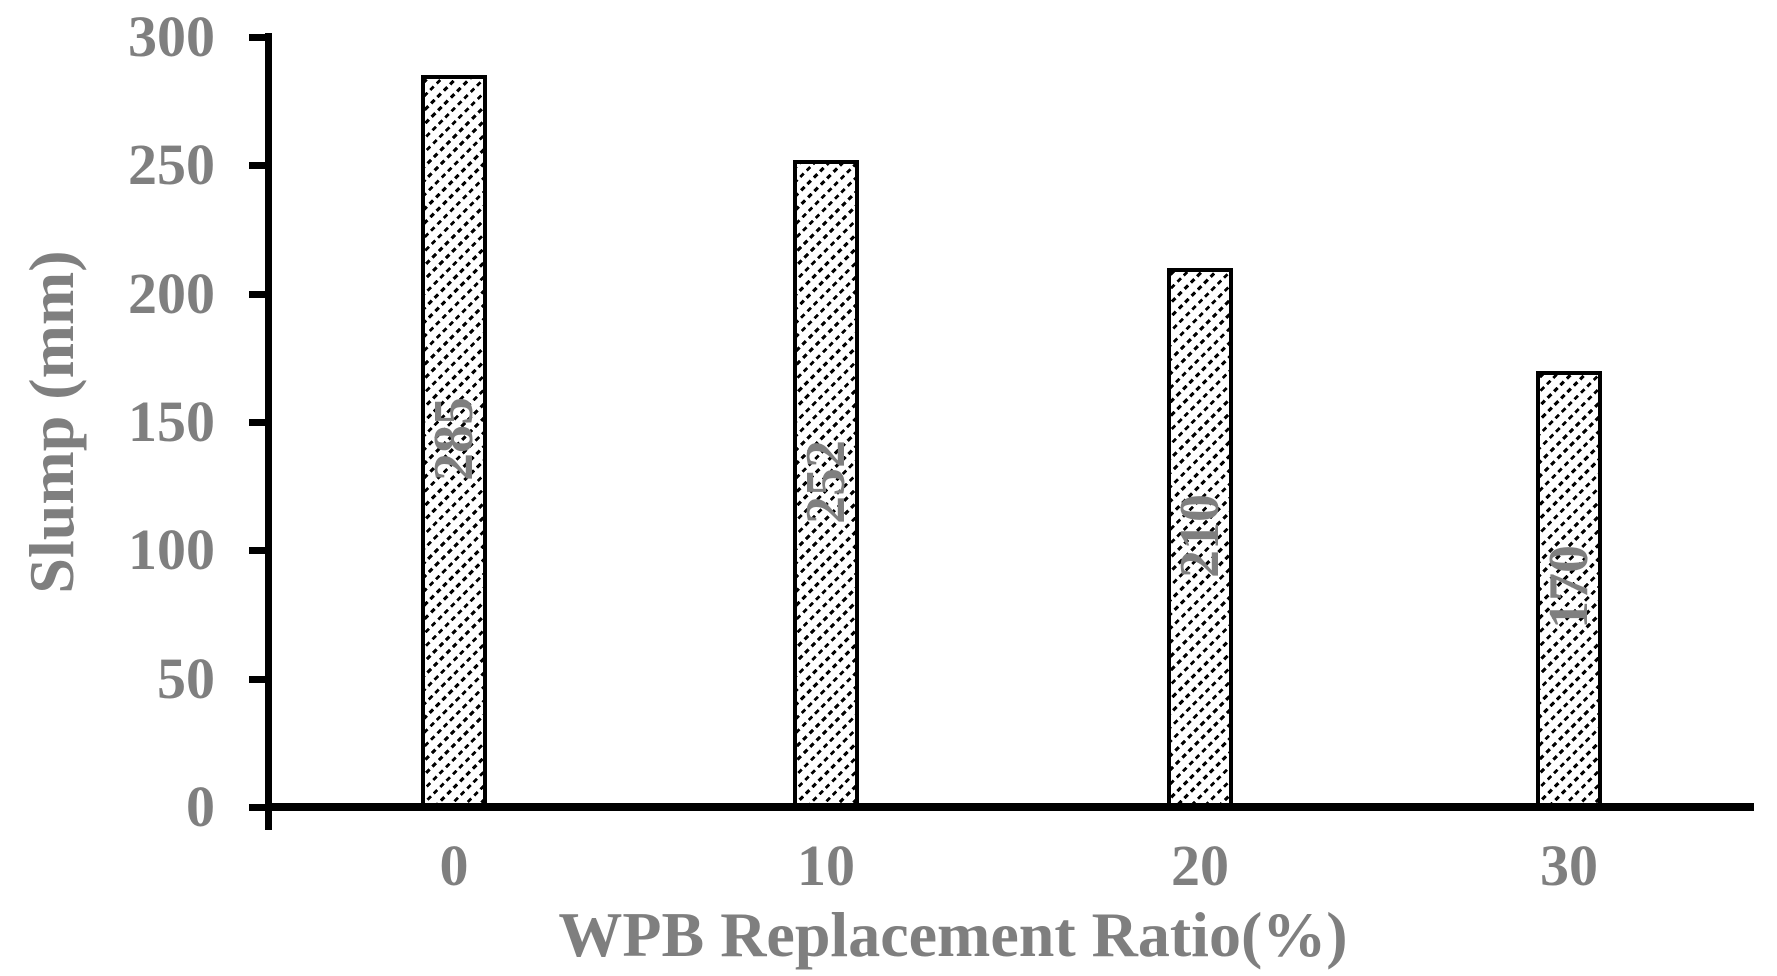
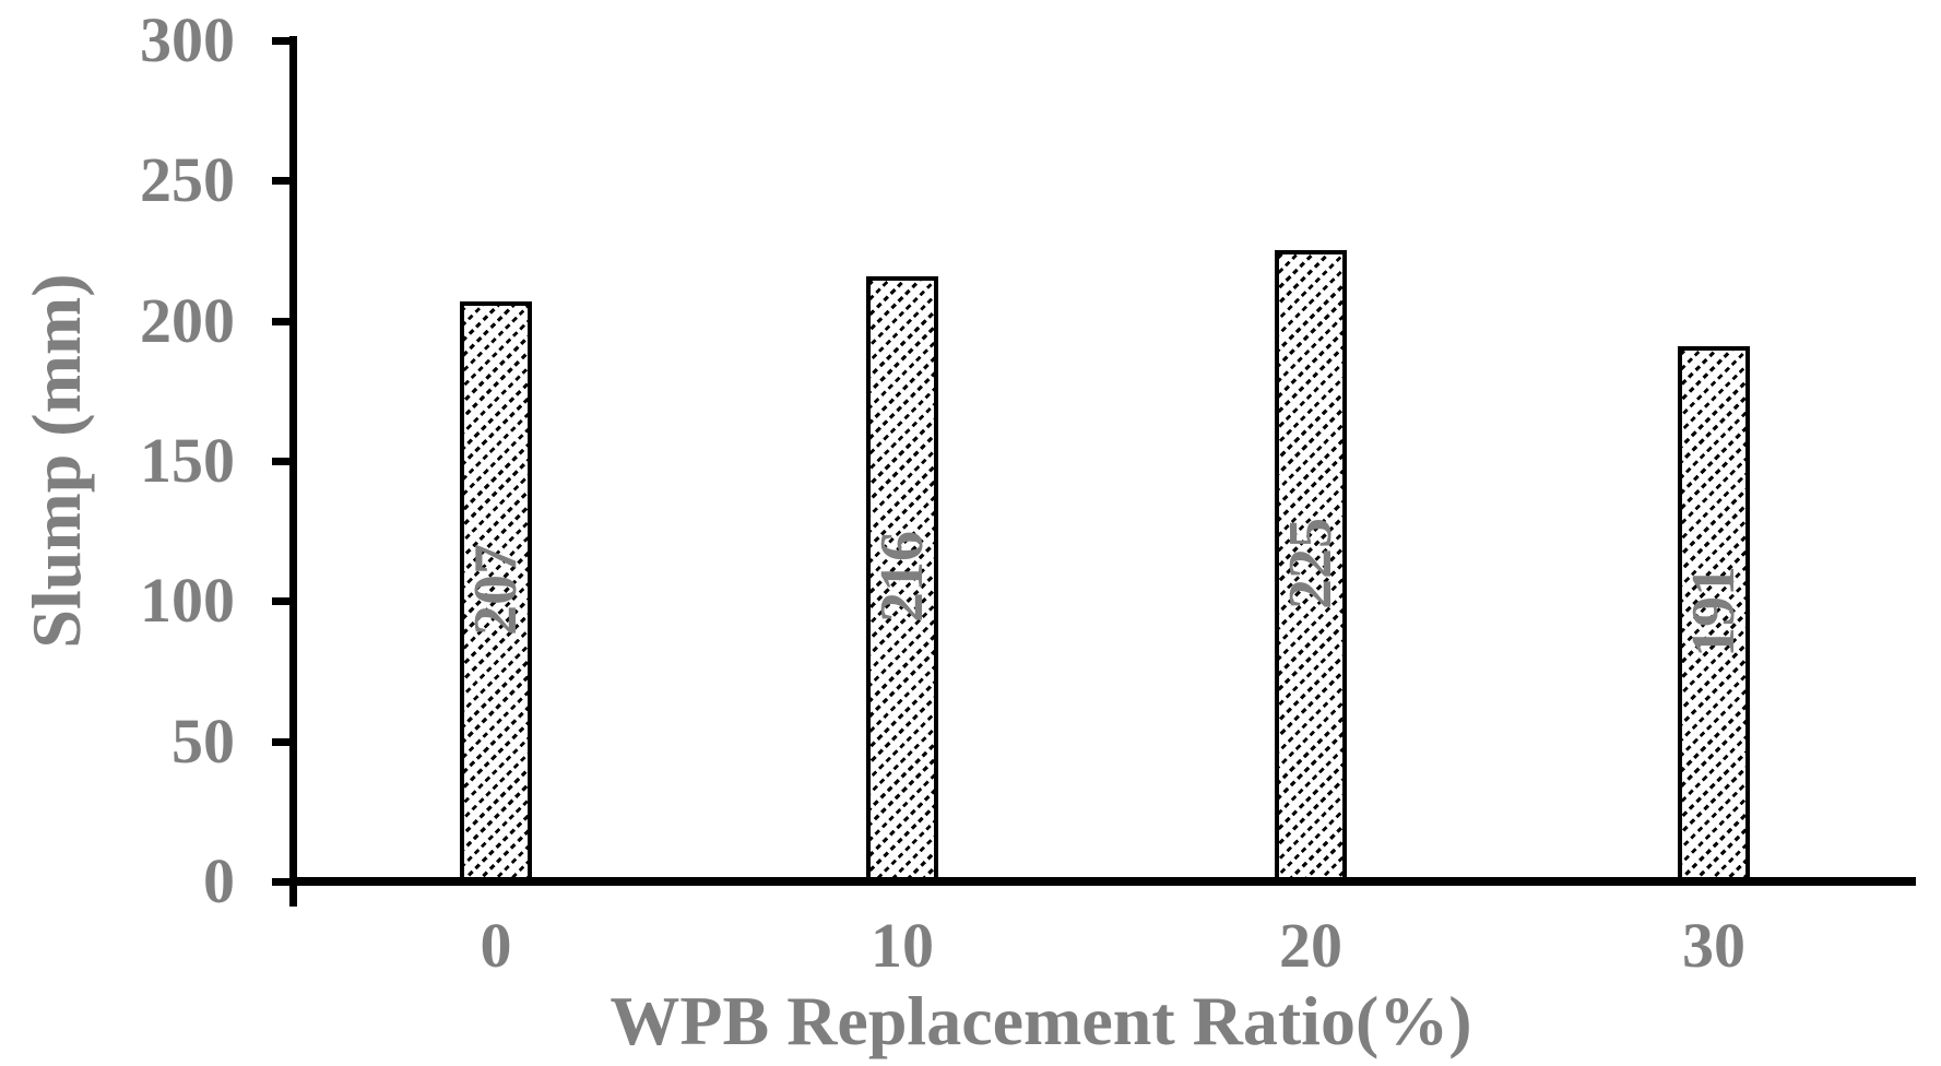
0: 285 -> 207
10: 252 -> 216
20: 210 -> 225
30: 170 -> 191
